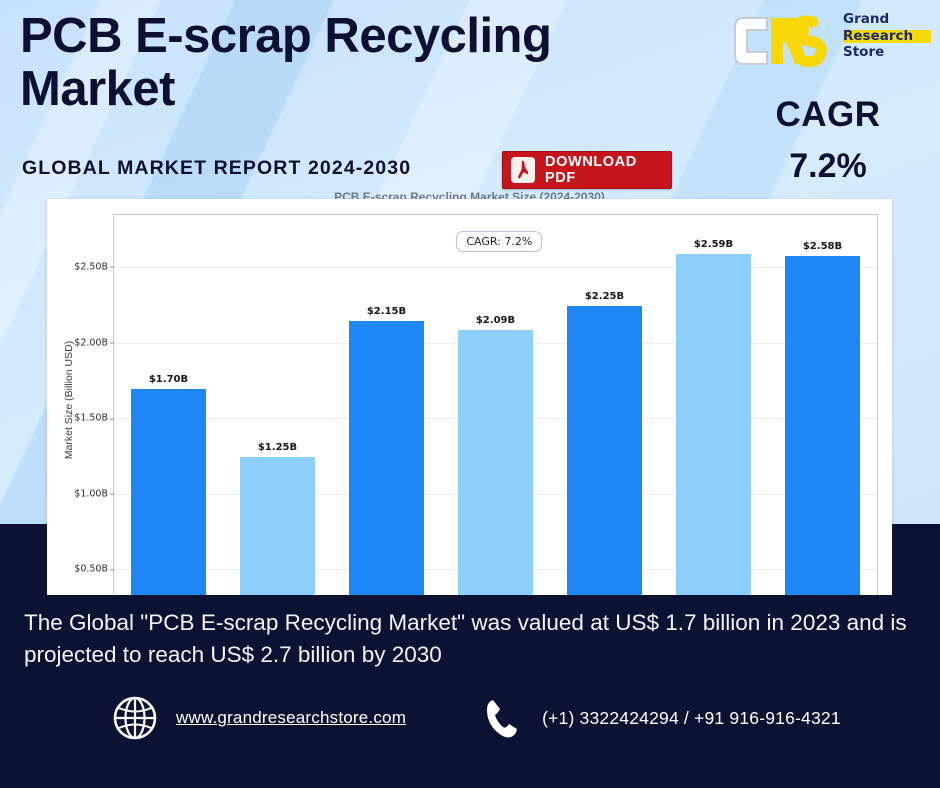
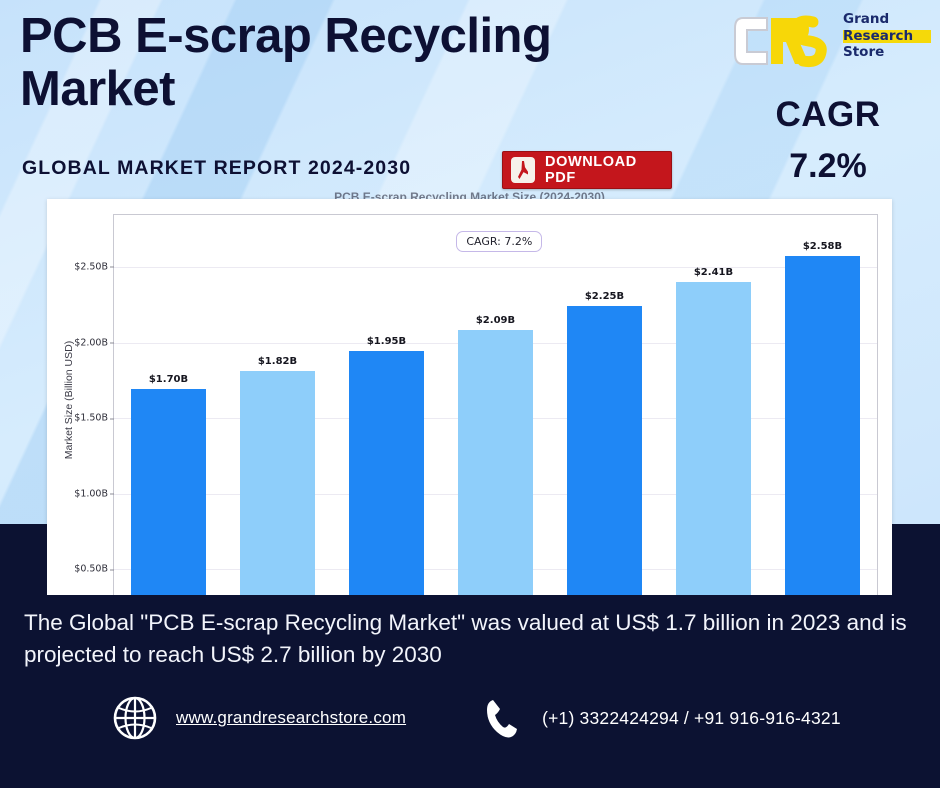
2025: $1.25B -> $1.82B
2026: $2.15B -> $1.95B
2029: $2.59B -> $2.41B
